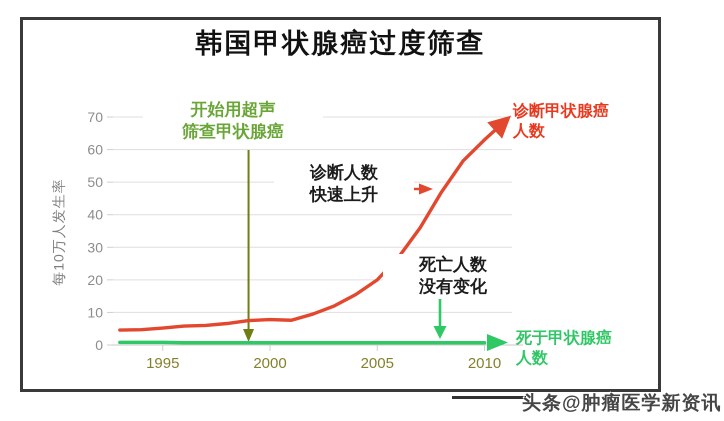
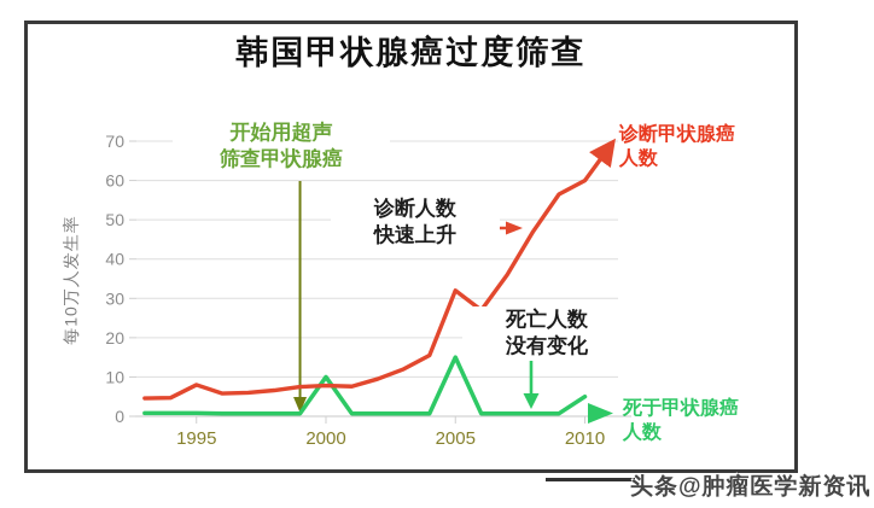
诊断甲状腺癌人数/1995: 5 -> 8
死于甲状腺癌人数/2000: 1 -> 10
诊断甲状腺癌人数/2005: 20 -> 32
死于甲状腺癌人数/2005: 1 -> 15
诊断甲状腺癌人数/2010: 63 -> 60
死于甲状腺癌人数/2010: 1 -> 5
